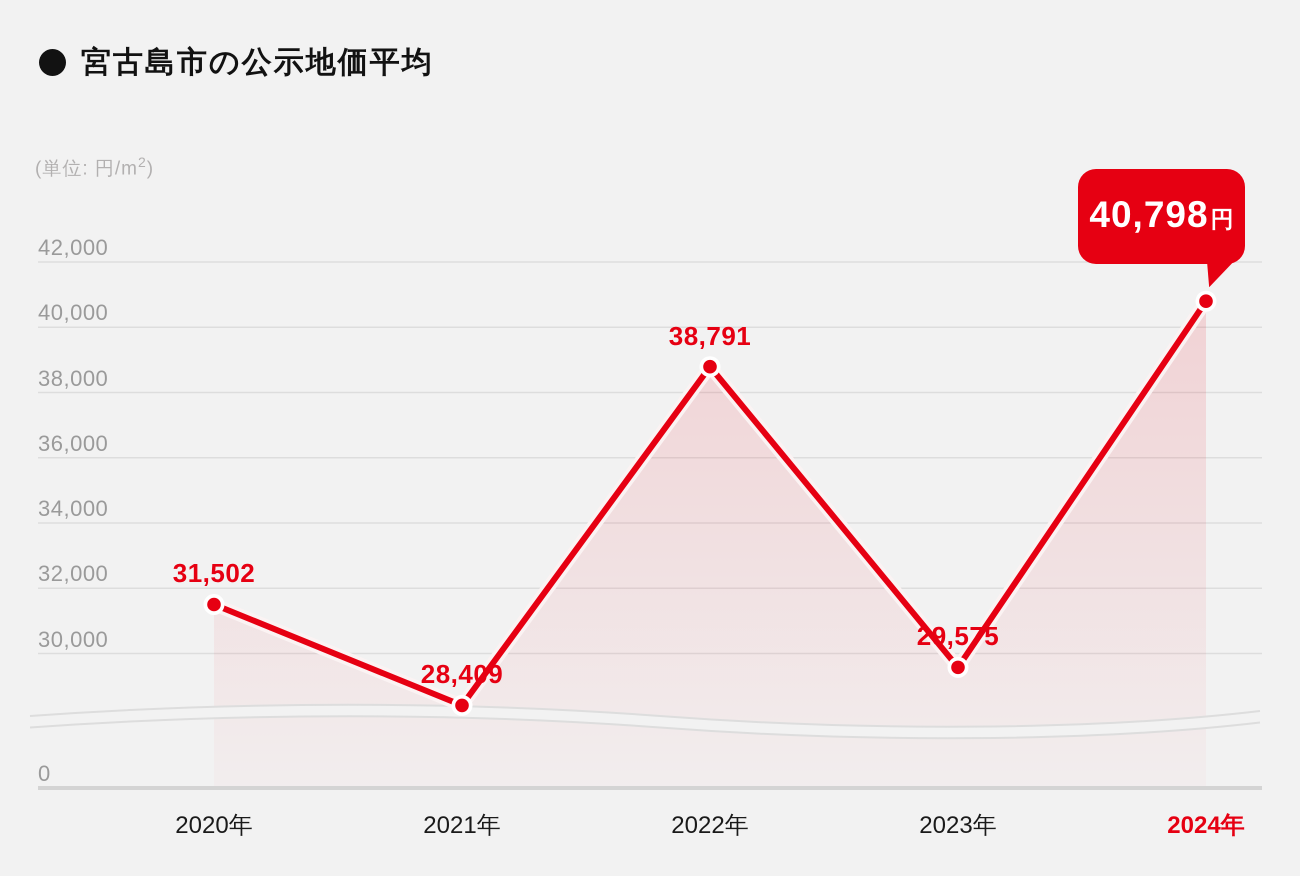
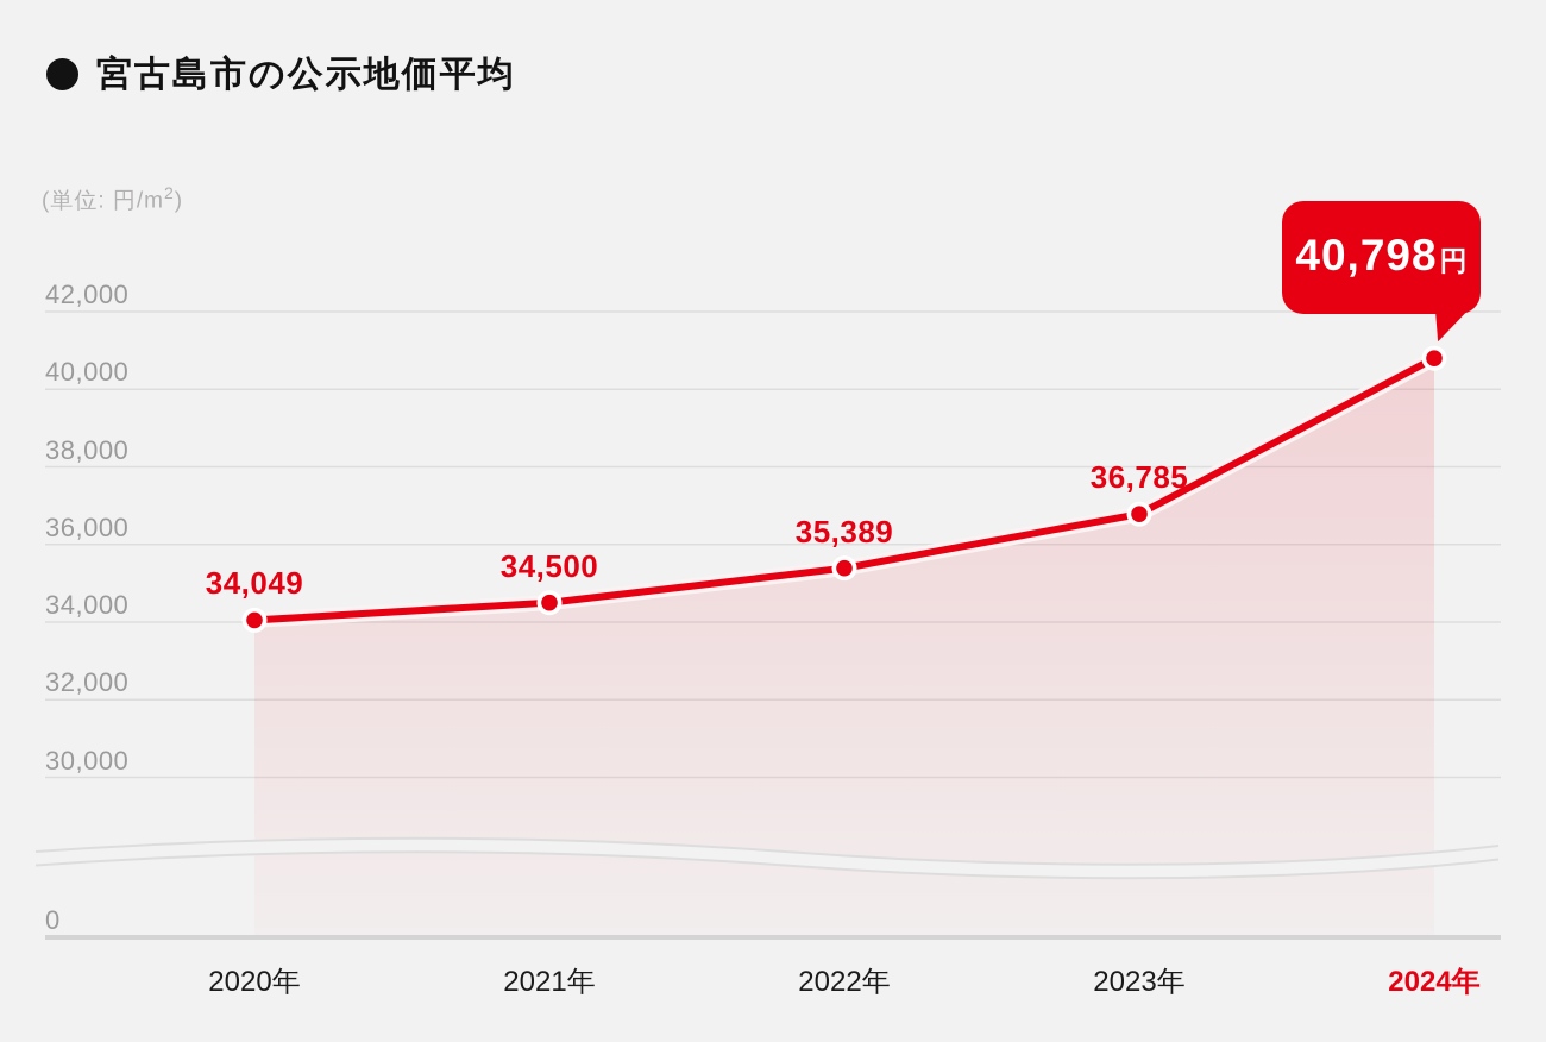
2020年: 31,502 -> 34,049
2021年: 28,409 -> 34,500
2022年: 38,791 -> 35,389
2023年: 29,575 -> 36,785
